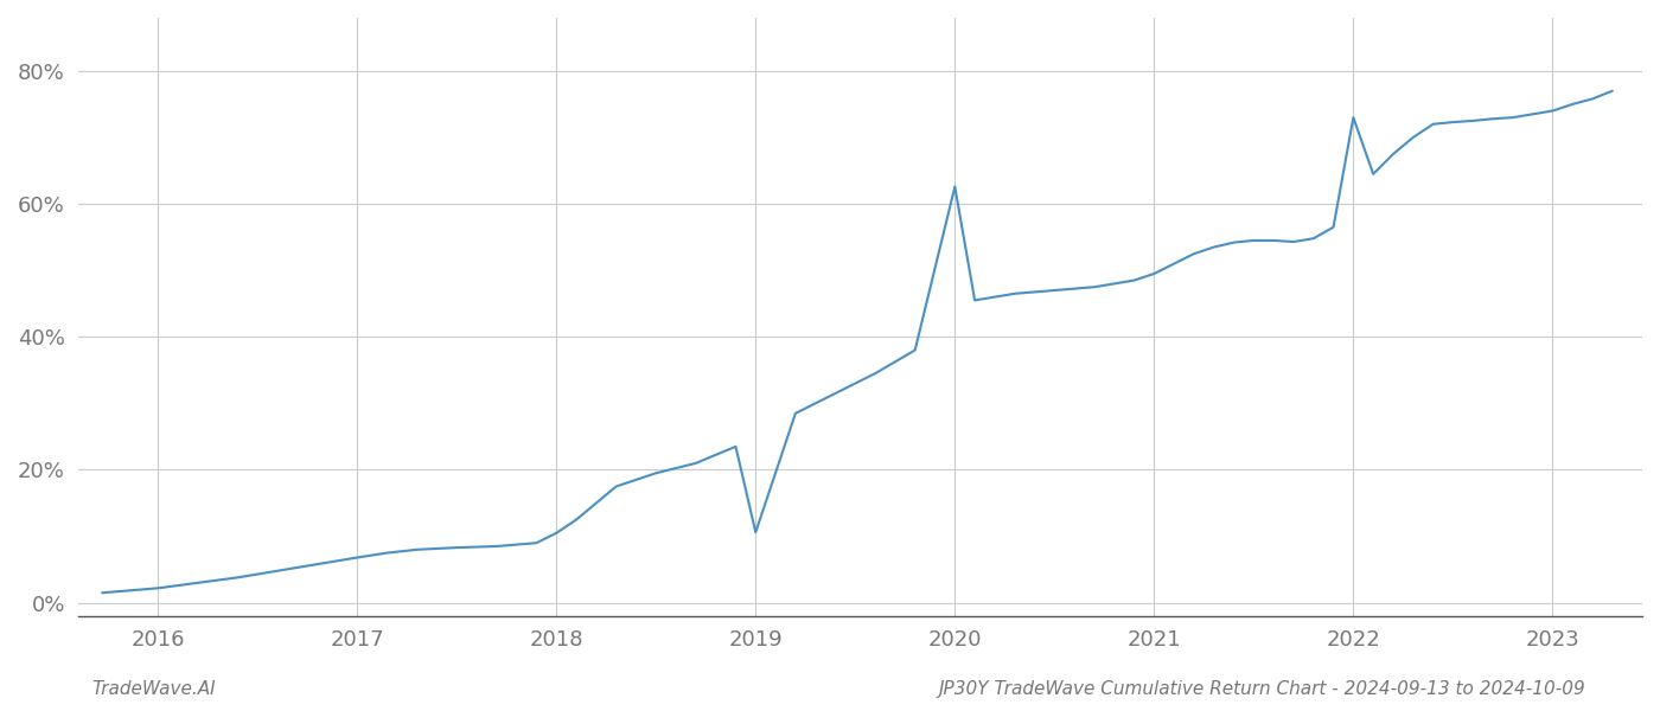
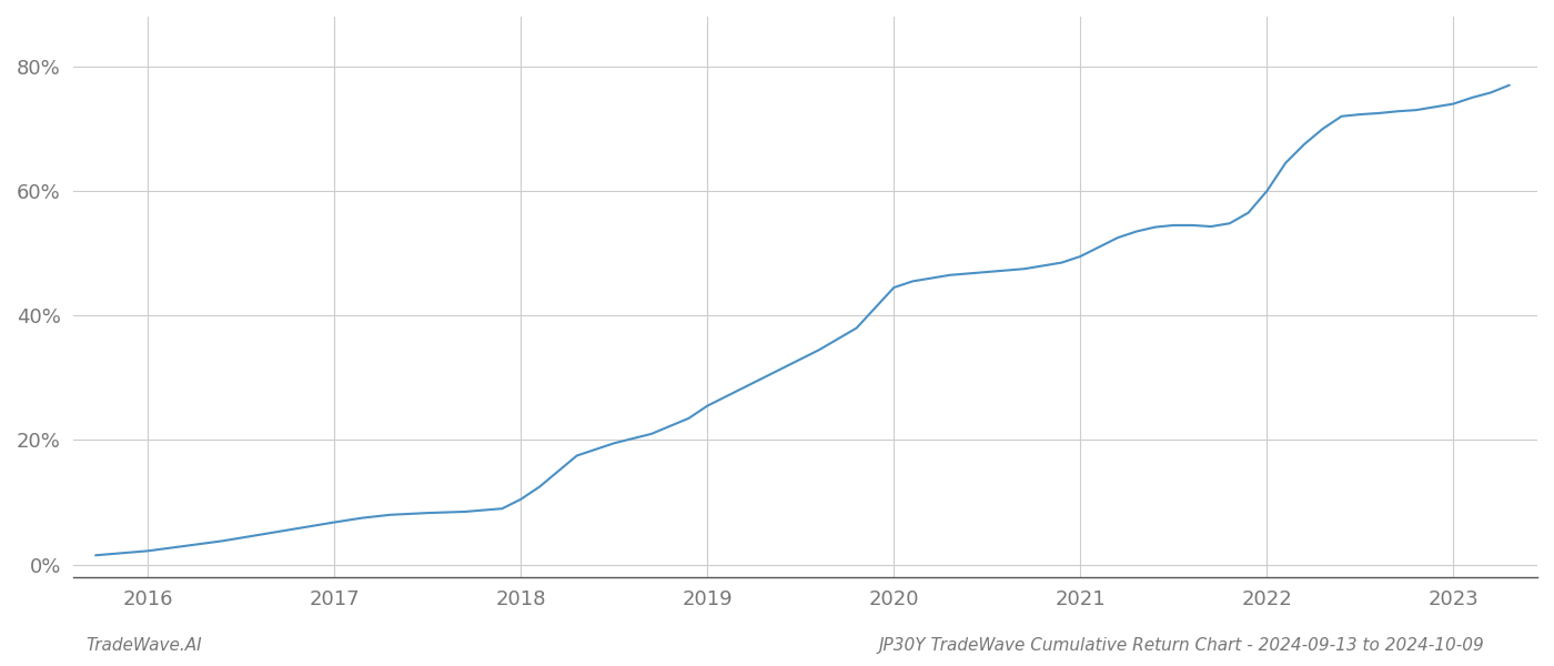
2019: 10.6% -> 25.5%
2020: 62.6% -> 44.5%
2022: 73.0% -> 60.0%
